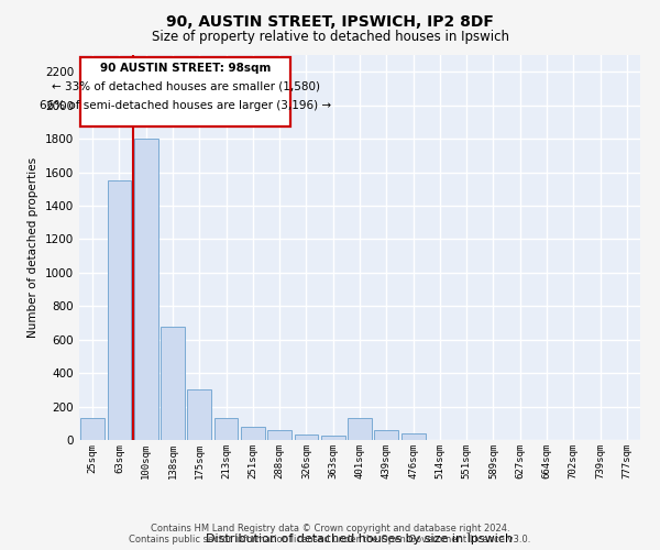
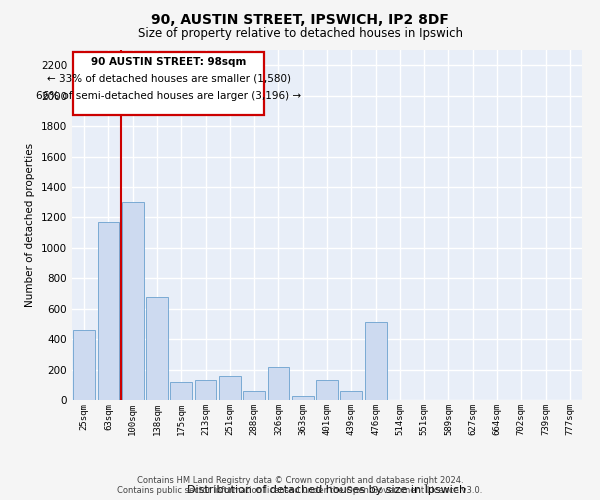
25sqm: 130 -> 460
63sqm: 1550 -> 1170
100sqm: 1800 -> 1300
175sqm: 300 -> 120
251sqm: 80 -> 160
326sqm: 40 -> 220
476sqm: 40 -> 510
